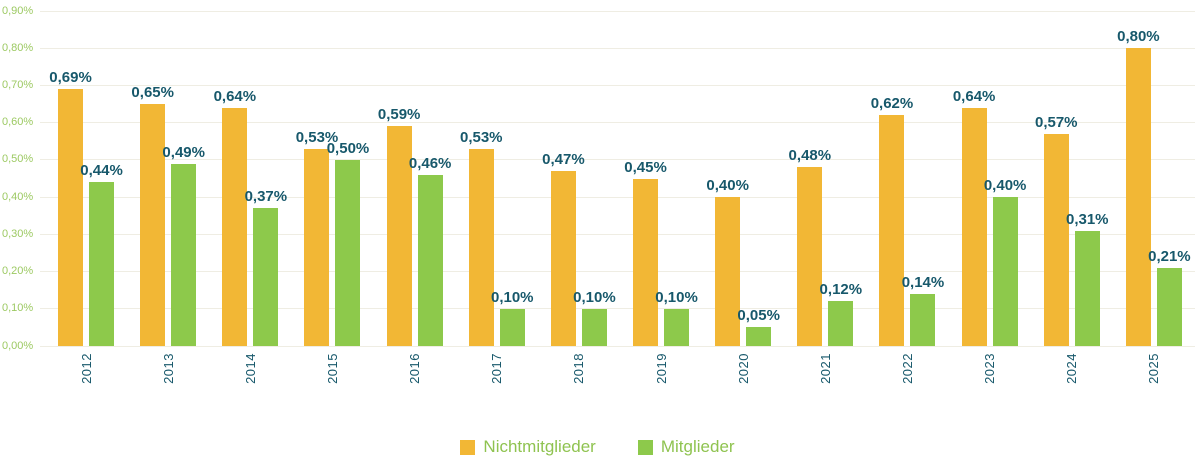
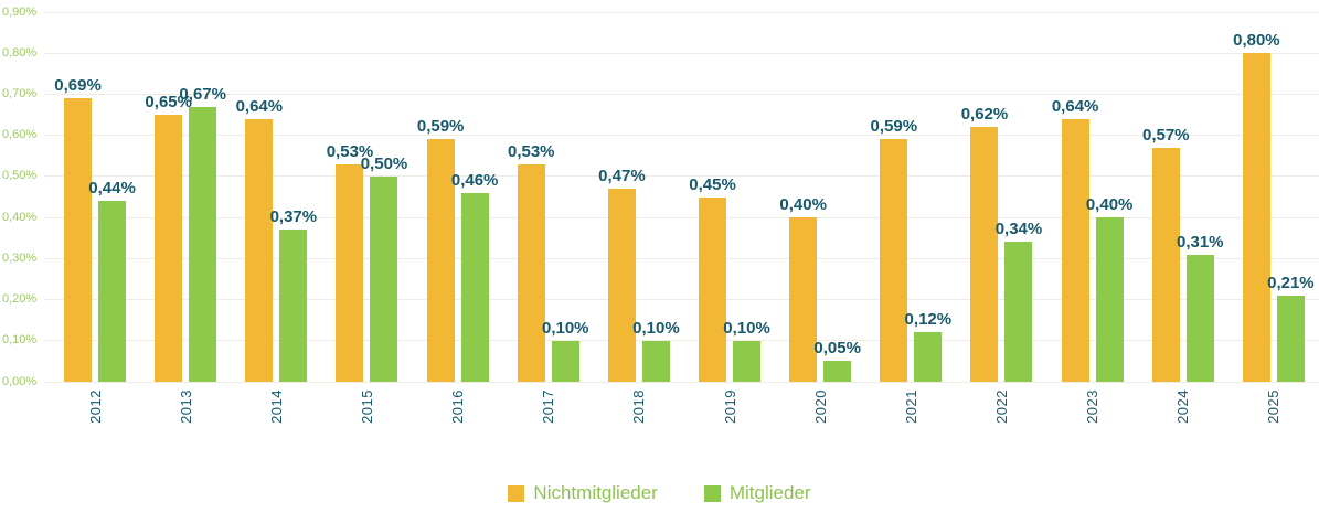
Mitglieder/2013: 0,49% -> 0,67%
Nichtmitglieder/2021: 0,48% -> 0,59%
Mitglieder/2022: 0,14% -> 0,34%
